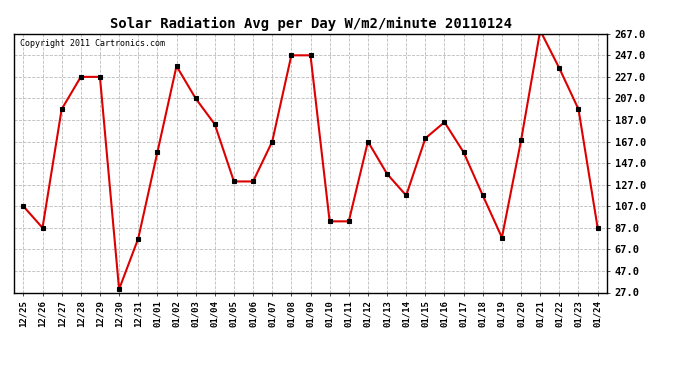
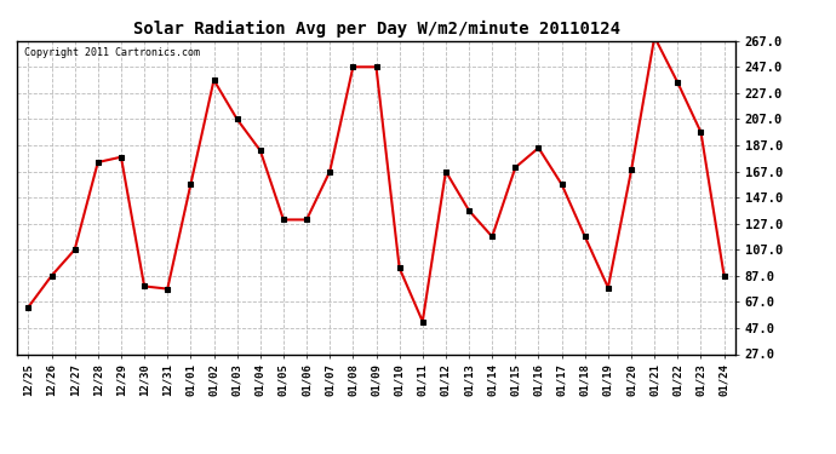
12/25: 107 -> 63
12/27: 197 -> 107
12/28: 227 -> 174
12/29: 227 -> 178
12/30: 30 -> 79
01/11: 93 -> 52
